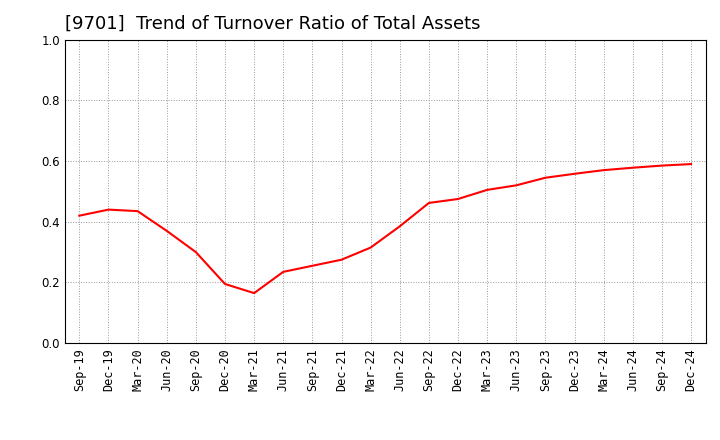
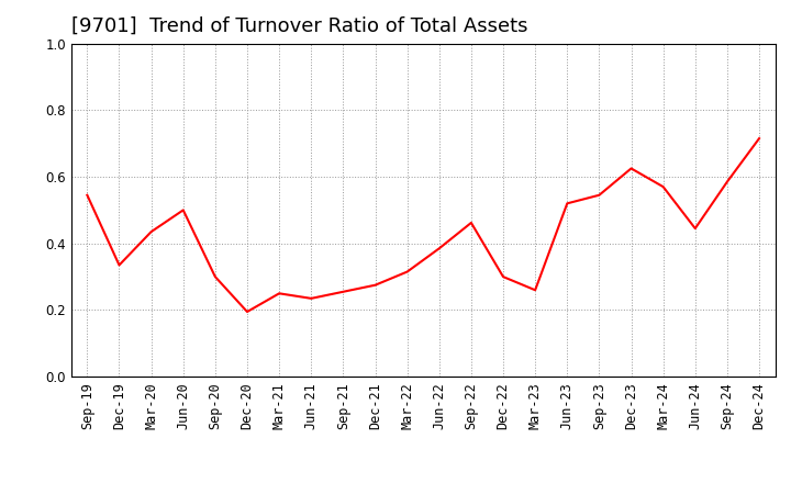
Sep-19: 0.420 -> 0.545
Dec-19: 0.440 -> 0.335
Jun-20: 0.370 -> 0.500
Mar-21: 0.165 -> 0.250
Dec-22: 0.475 -> 0.300
Mar-23: 0.505 -> 0.260
Dec-23: 0.558 -> 0.625
Jun-24: 0.578 -> 0.445
Dec-24: 0.590 -> 0.715
